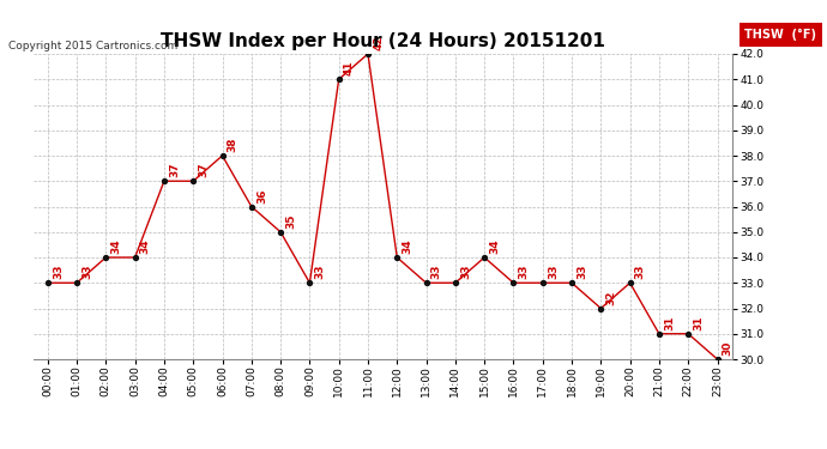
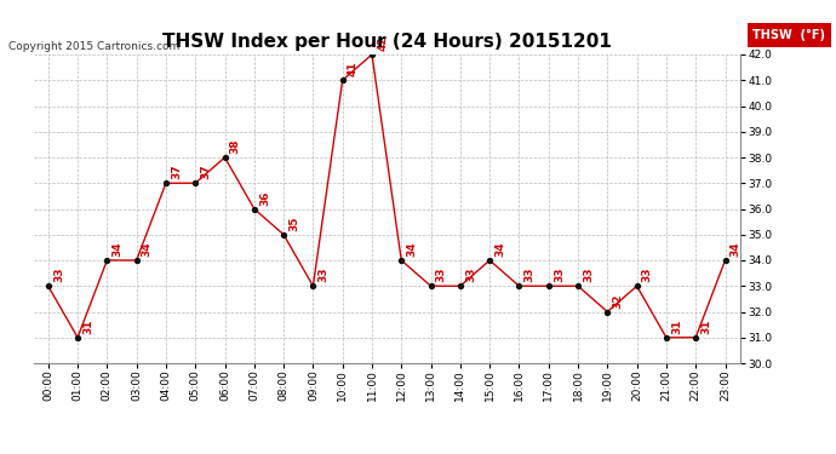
01:00: 33 -> 31
23:00: 30 -> 34
